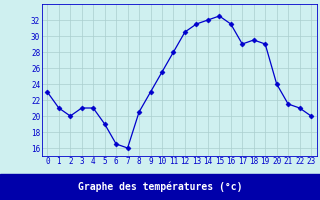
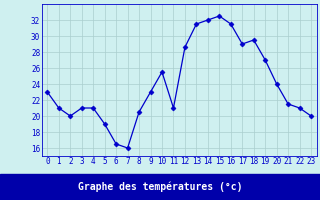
11: 28.0 -> 21.0
12: 30.5 -> 28.6
19: 29.0 -> 27.0
